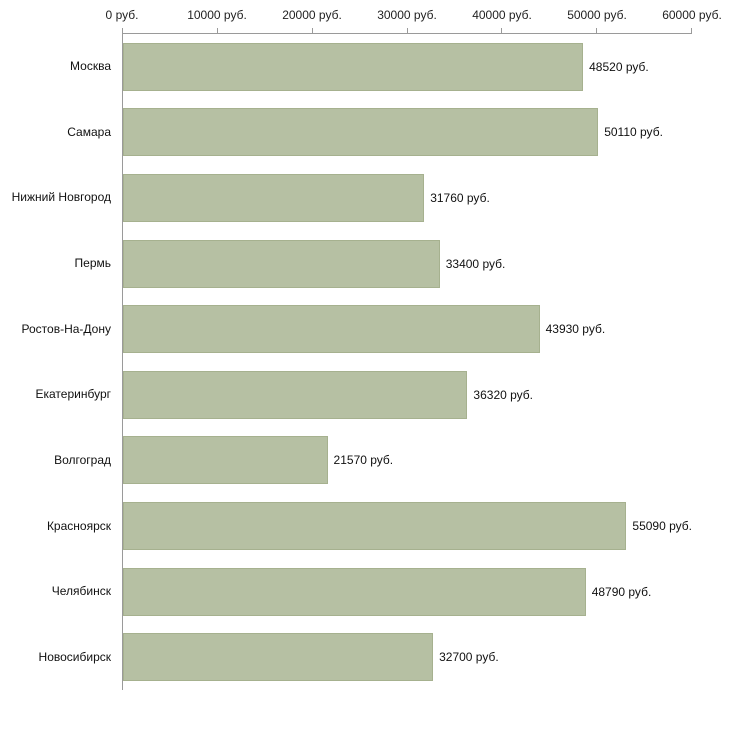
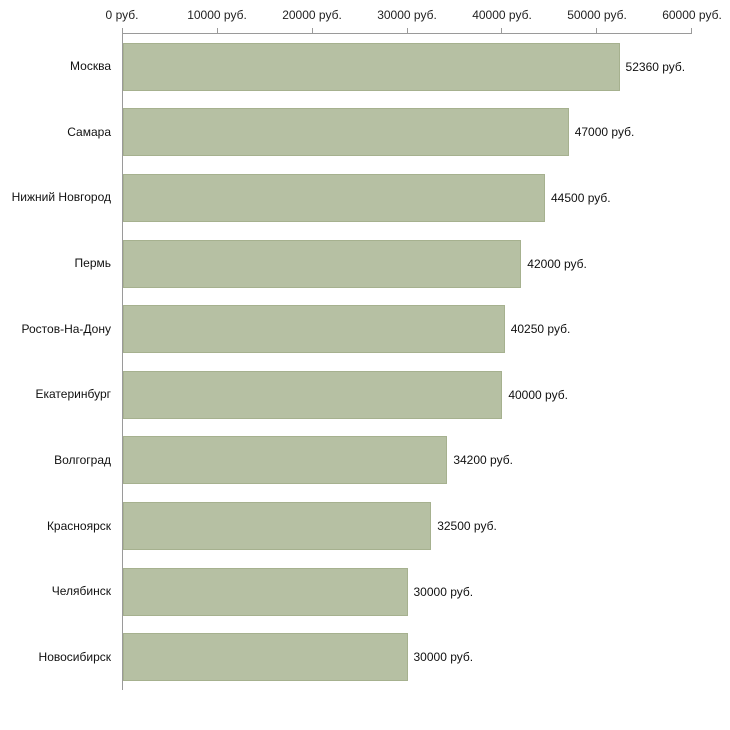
Москва: 48520 -> 52360
Самара: 50110 -> 47000
Нижний Новгород: 31760 -> 44500
Пермь: 33400 -> 42000
Ростов-На-Дону: 43930 -> 40250
Екатеринбург: 36320 -> 40000
Волгоград: 21570 -> 34200
Красноярск: 55090 -> 32500
Челябинск: 48790 -> 30000
Новосибирск: 32700 -> 30000
